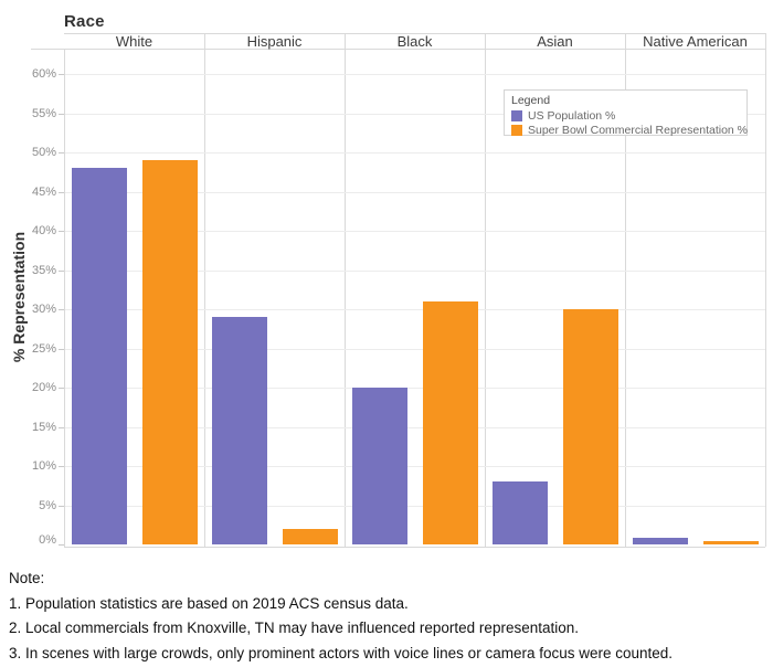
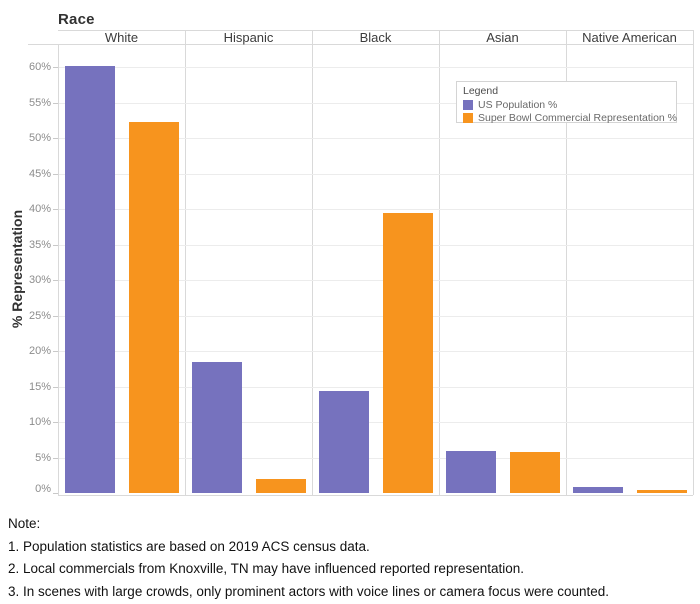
US Population %/White: 48% -> 60%
Super Bowl Commercial Representation %/White: 49% -> 52%
US Population %/Hispanic: 29% -> 18%
US Population %/Black: 20% -> 14%
Super Bowl Commercial Representation %/Black: 31% -> 39%
US Population %/Asian: 8% -> 6%
Super Bowl Commercial Representation %/Asian: 30% -> 6%
